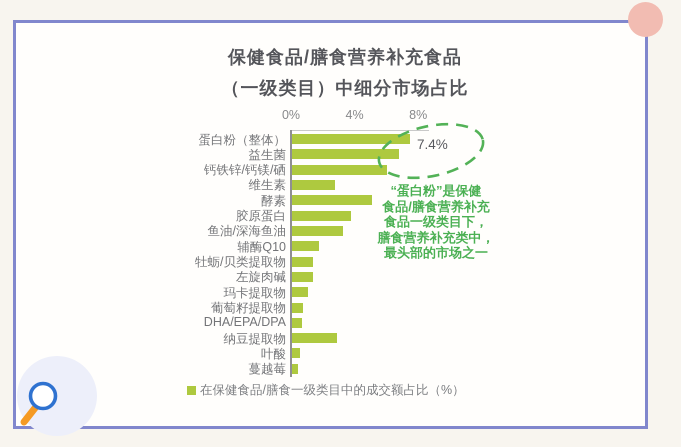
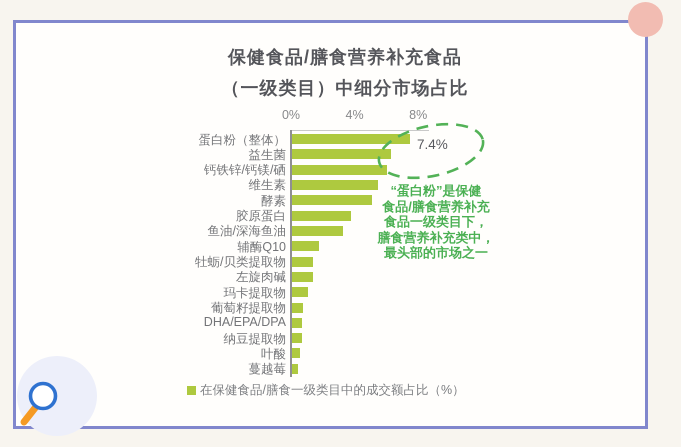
益生菌: 6.7% -> 6.2%
维生素: 2.7% -> 5.4%
纳豆提取物: 2.8% -> 0.6%
